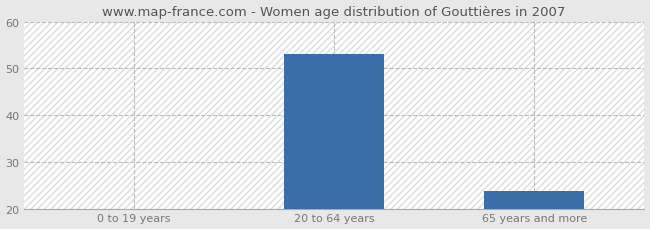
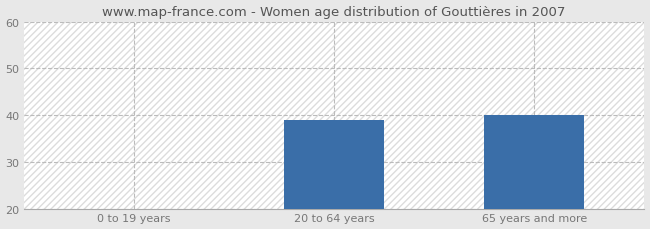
20 to 64 years: 53 -> 39
65 years and more: 24 -> 40
